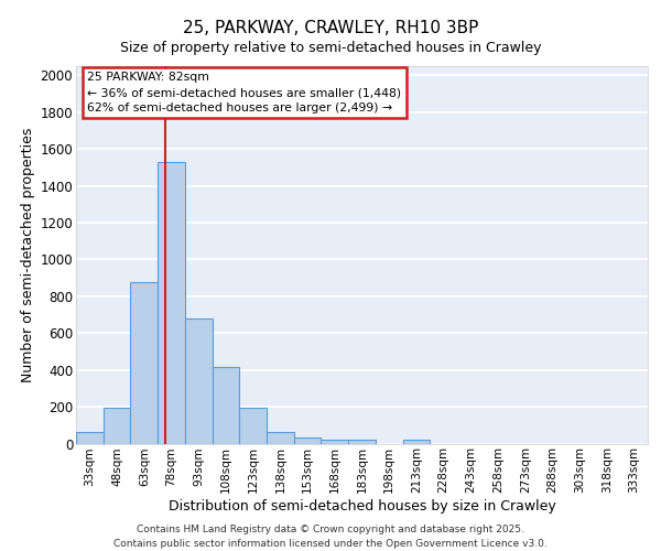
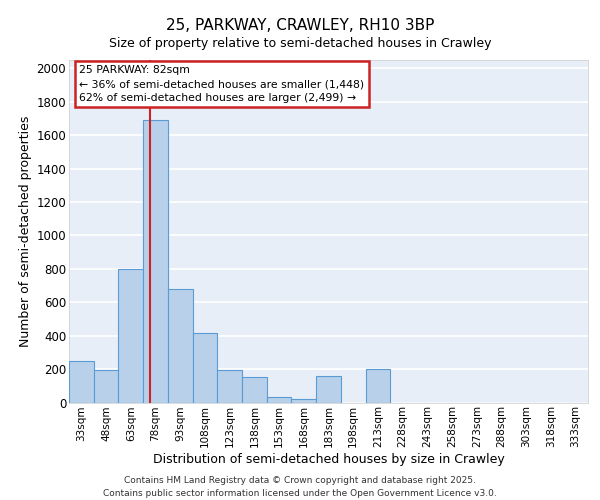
33sqm: 60 -> 250
63sqm: 880 -> 800
78sqm: 1530 -> 1690
138sqm: 60 -> 150
183sqm: 20 -> 160
213sqm: 20 -> 200
